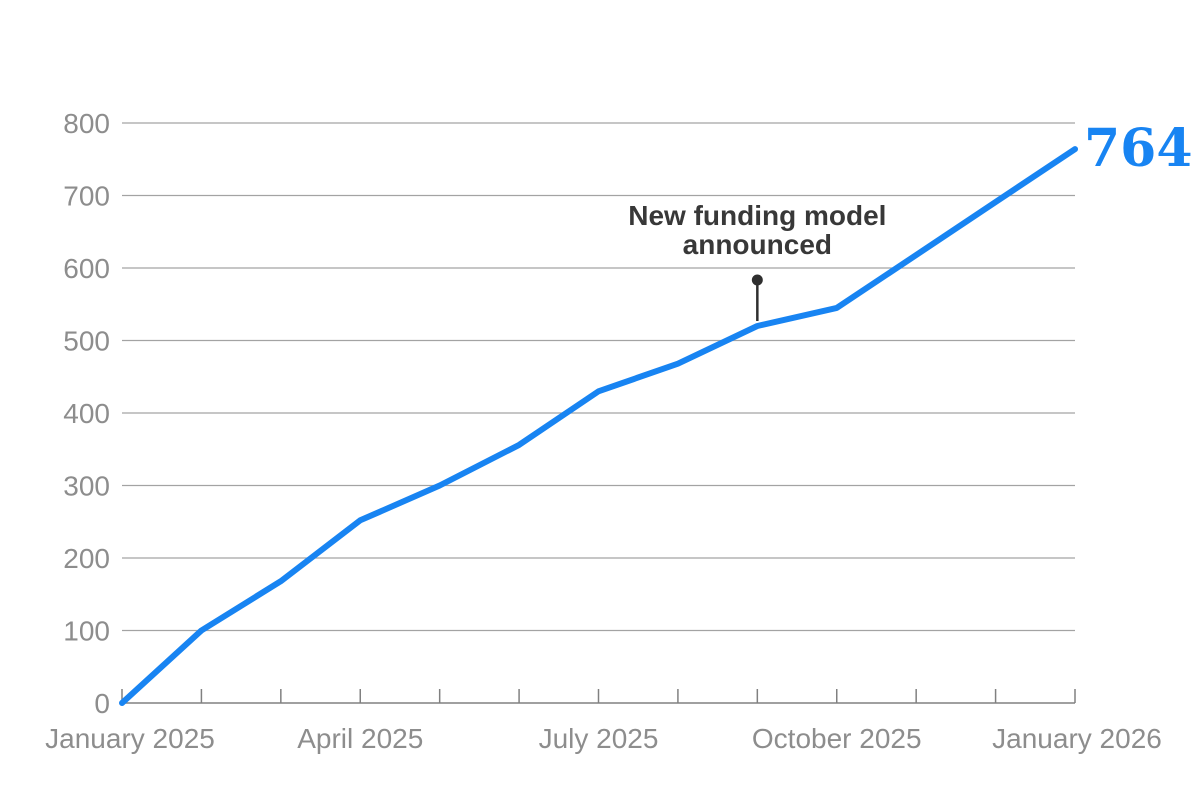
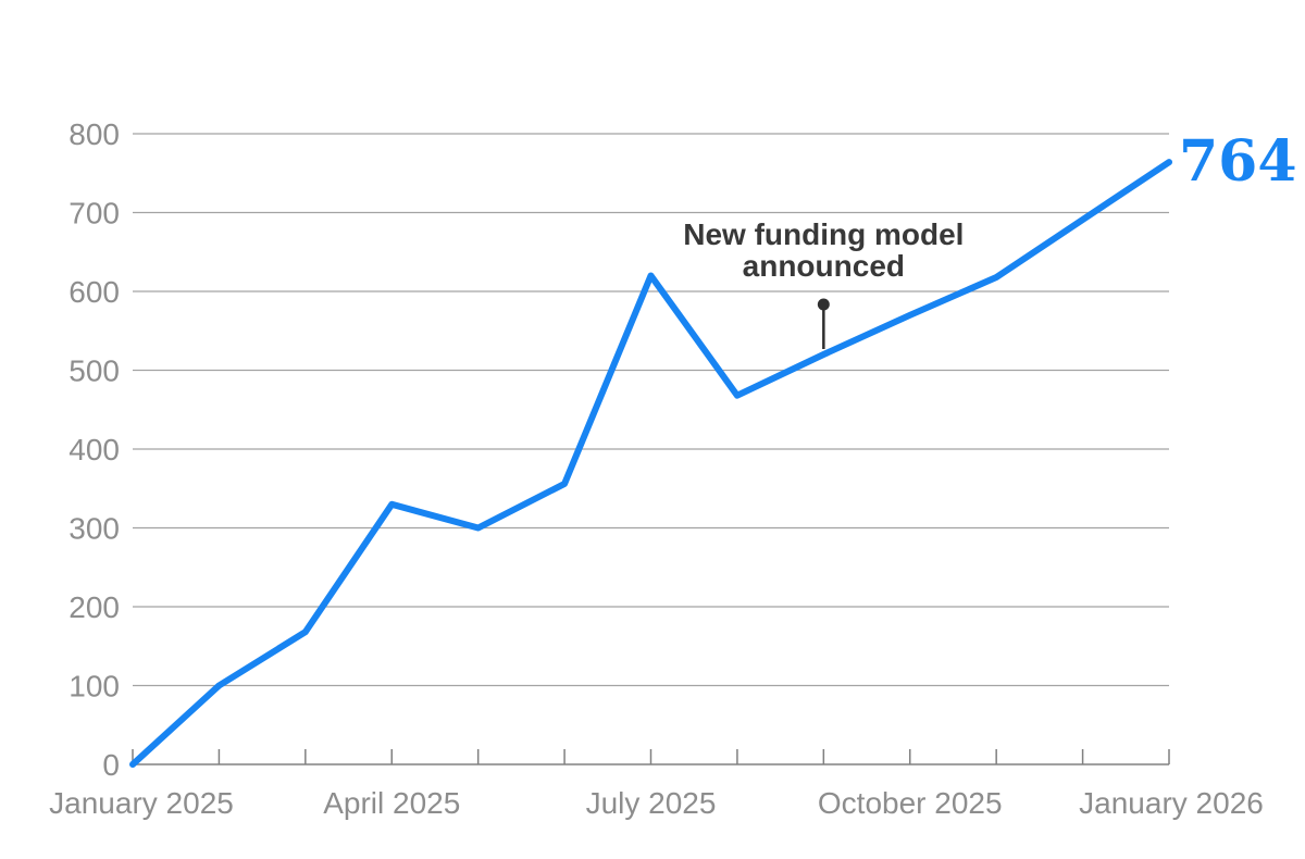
April 2025: 250 -> 330
July 2025: 430 -> 620
October 2025: 540 -> 570
